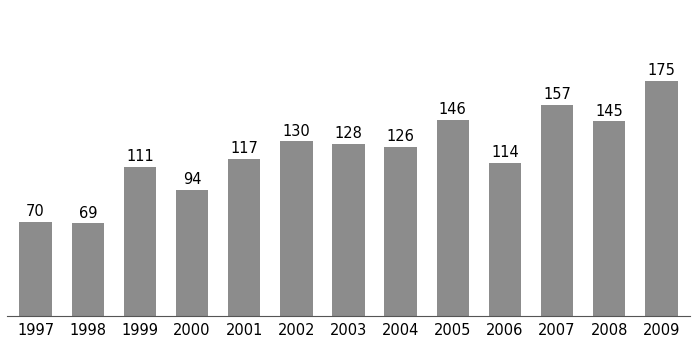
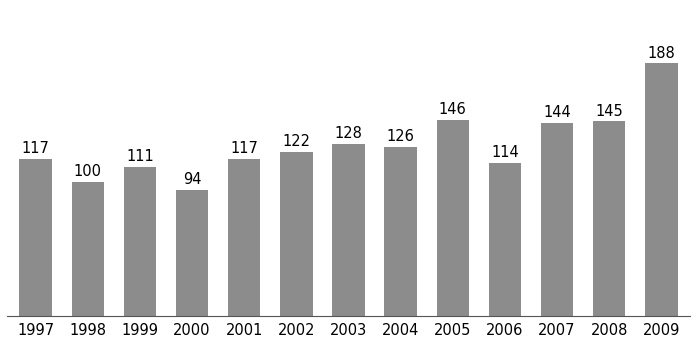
1997: 70 -> 117
1998: 69 -> 100
2002: 130 -> 122
2007: 157 -> 144
2009: 175 -> 188
